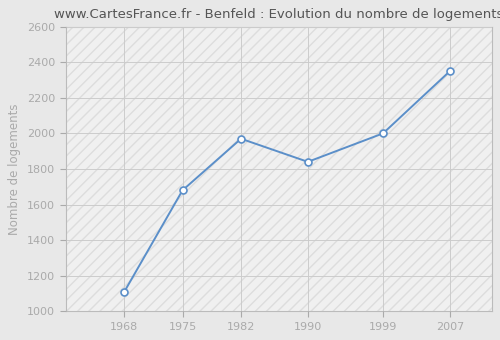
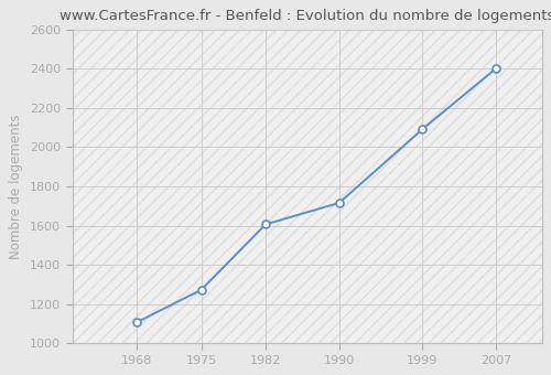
1975: 1680 -> 1270
1982: 1970 -> 1610
1990: 1840 -> 1720
1999: 2000 -> 2090
2007: 2350 -> 2400
